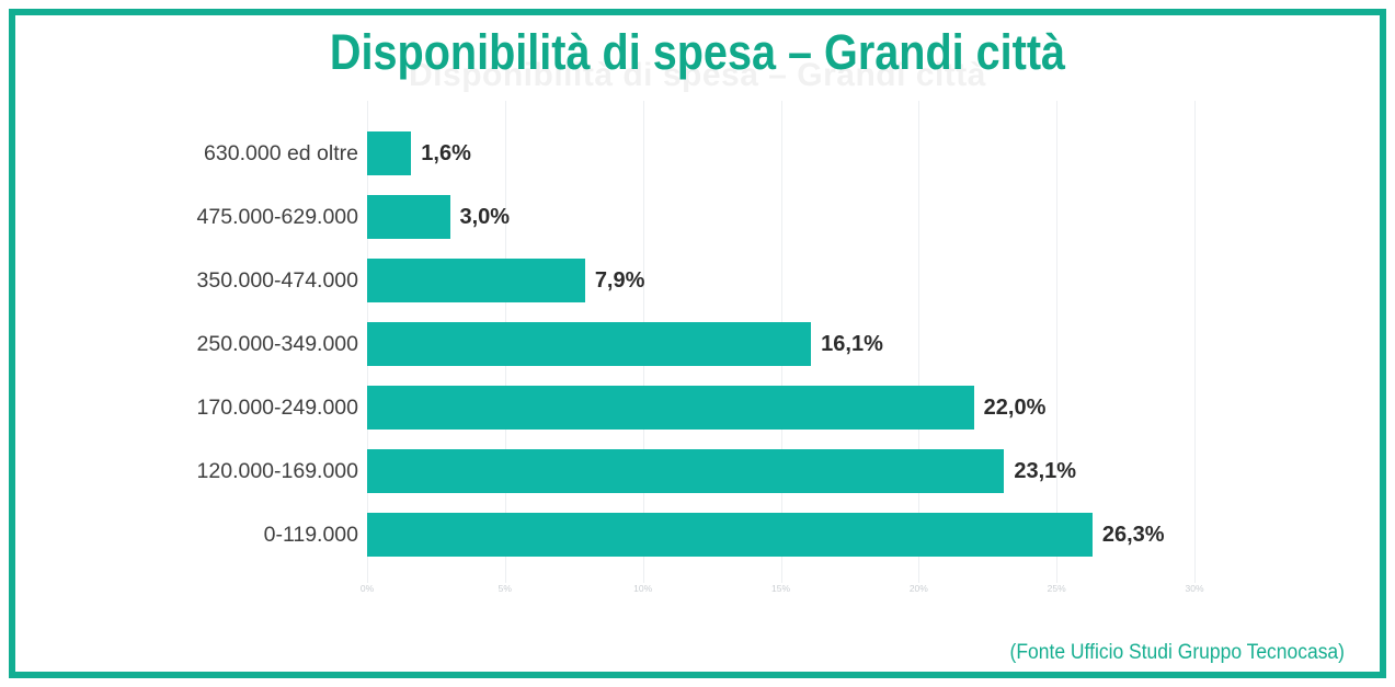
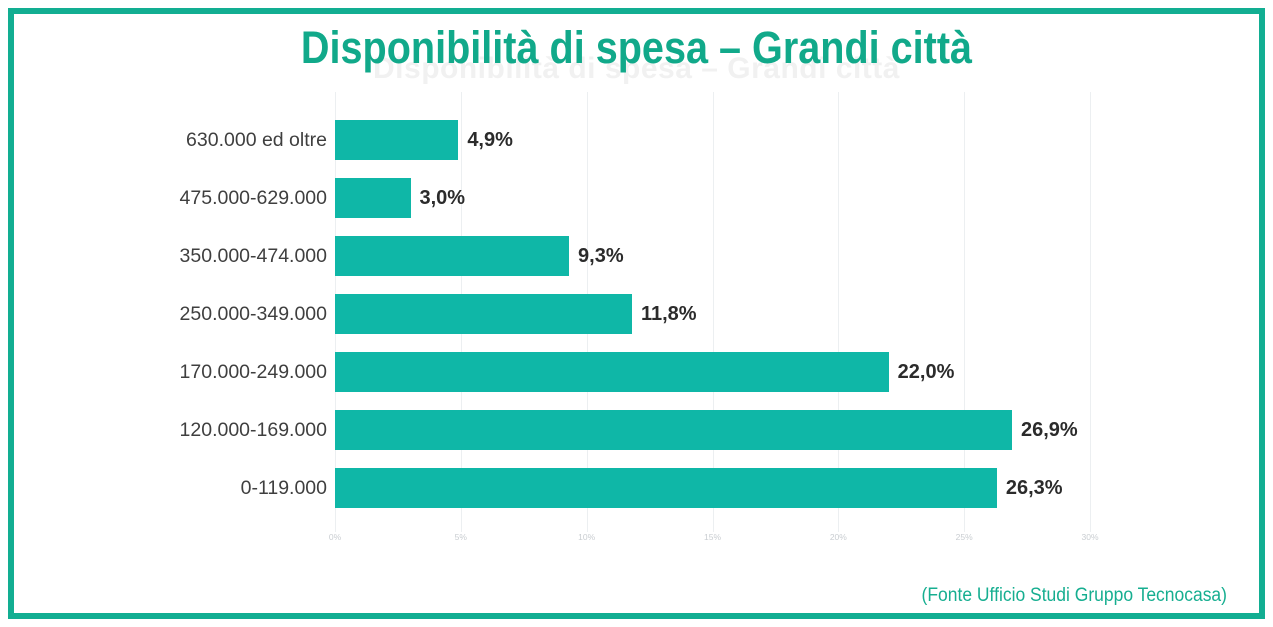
630.000 ed oltre: 1,6% -> 4,9%
350.000-474.000: 7,9% -> 9,3%
250.000-349.000: 16,1% -> 11,8%
120.000-169.000: 23,1% -> 26,9%
